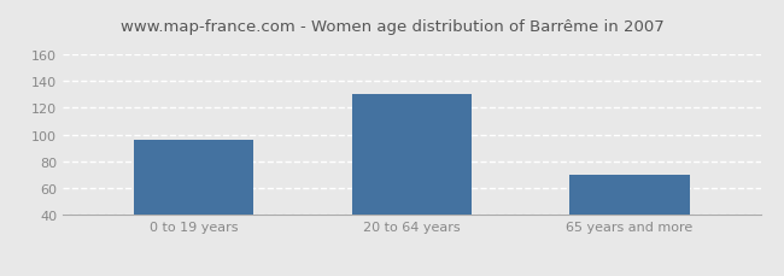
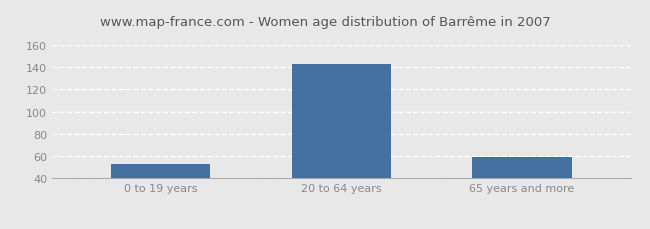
0 to 19 years: 96 -> 53
20 to 64 years: 130 -> 143
65 years and more: 70 -> 59
